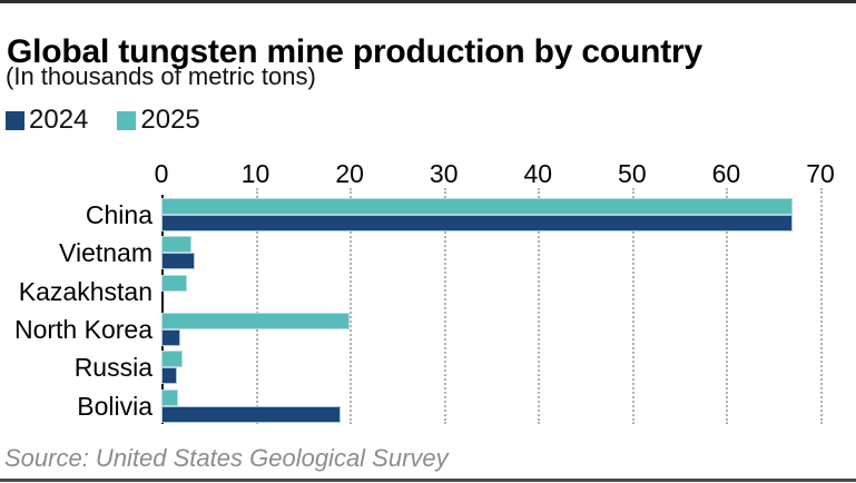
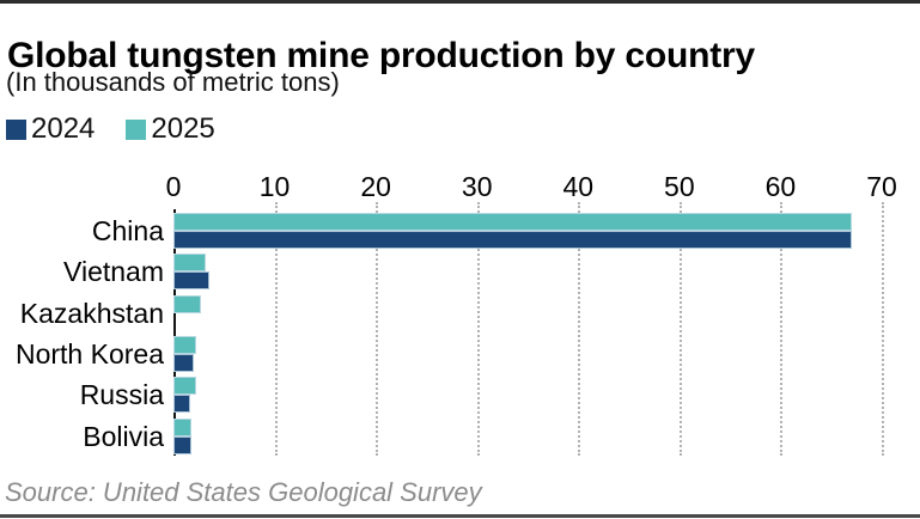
2025/North Korea: 20 -> 2
2024/Bolivia: 19 -> 2
